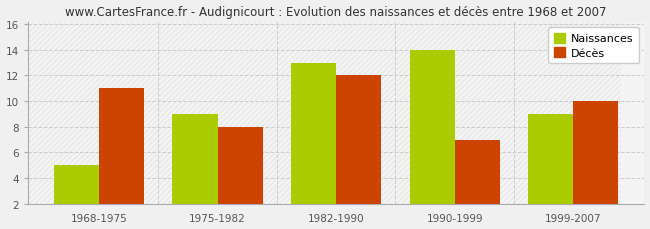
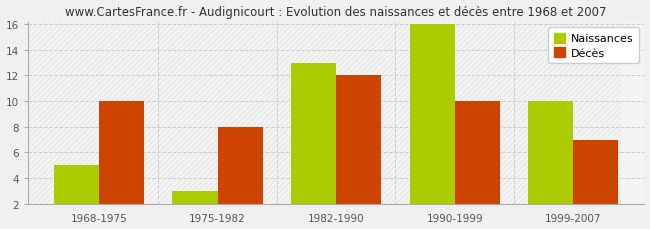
Décès/1968-1975: 11 -> 10
Naissances/1975-1982: 9 -> 3
Naissances/1990-1999: 14 -> 16
Décès/1990-1999: 7 -> 10
Naissances/1999-2007: 9 -> 10
Décès/1999-2007: 10 -> 7
